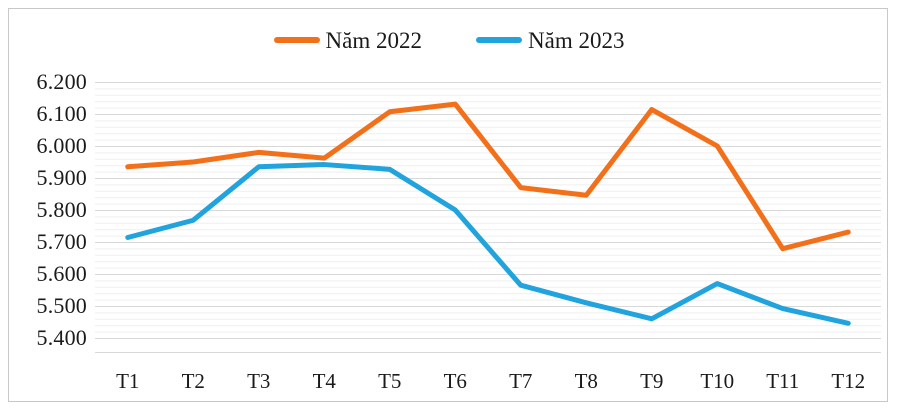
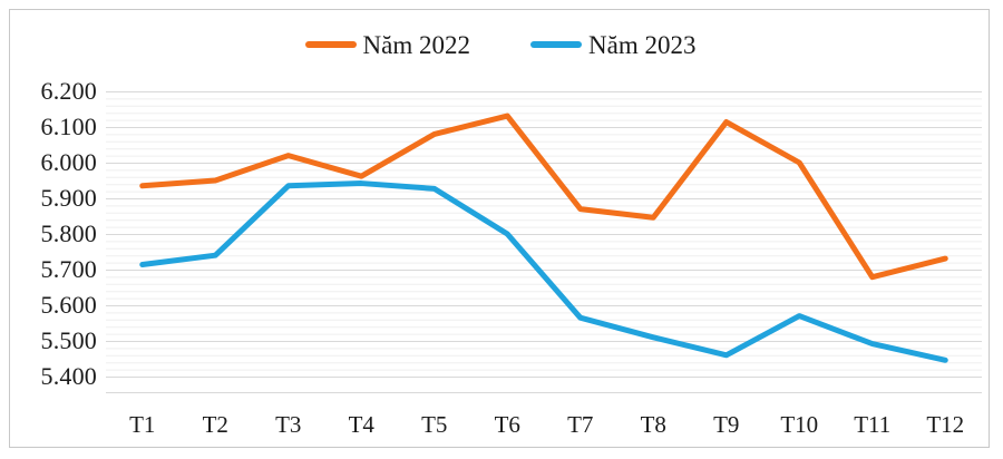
Năm 2023/T2: 5770 -> 5740
Năm 2022/T3: 5980 -> 6020
Năm 2022/T5: 6110 -> 6080
